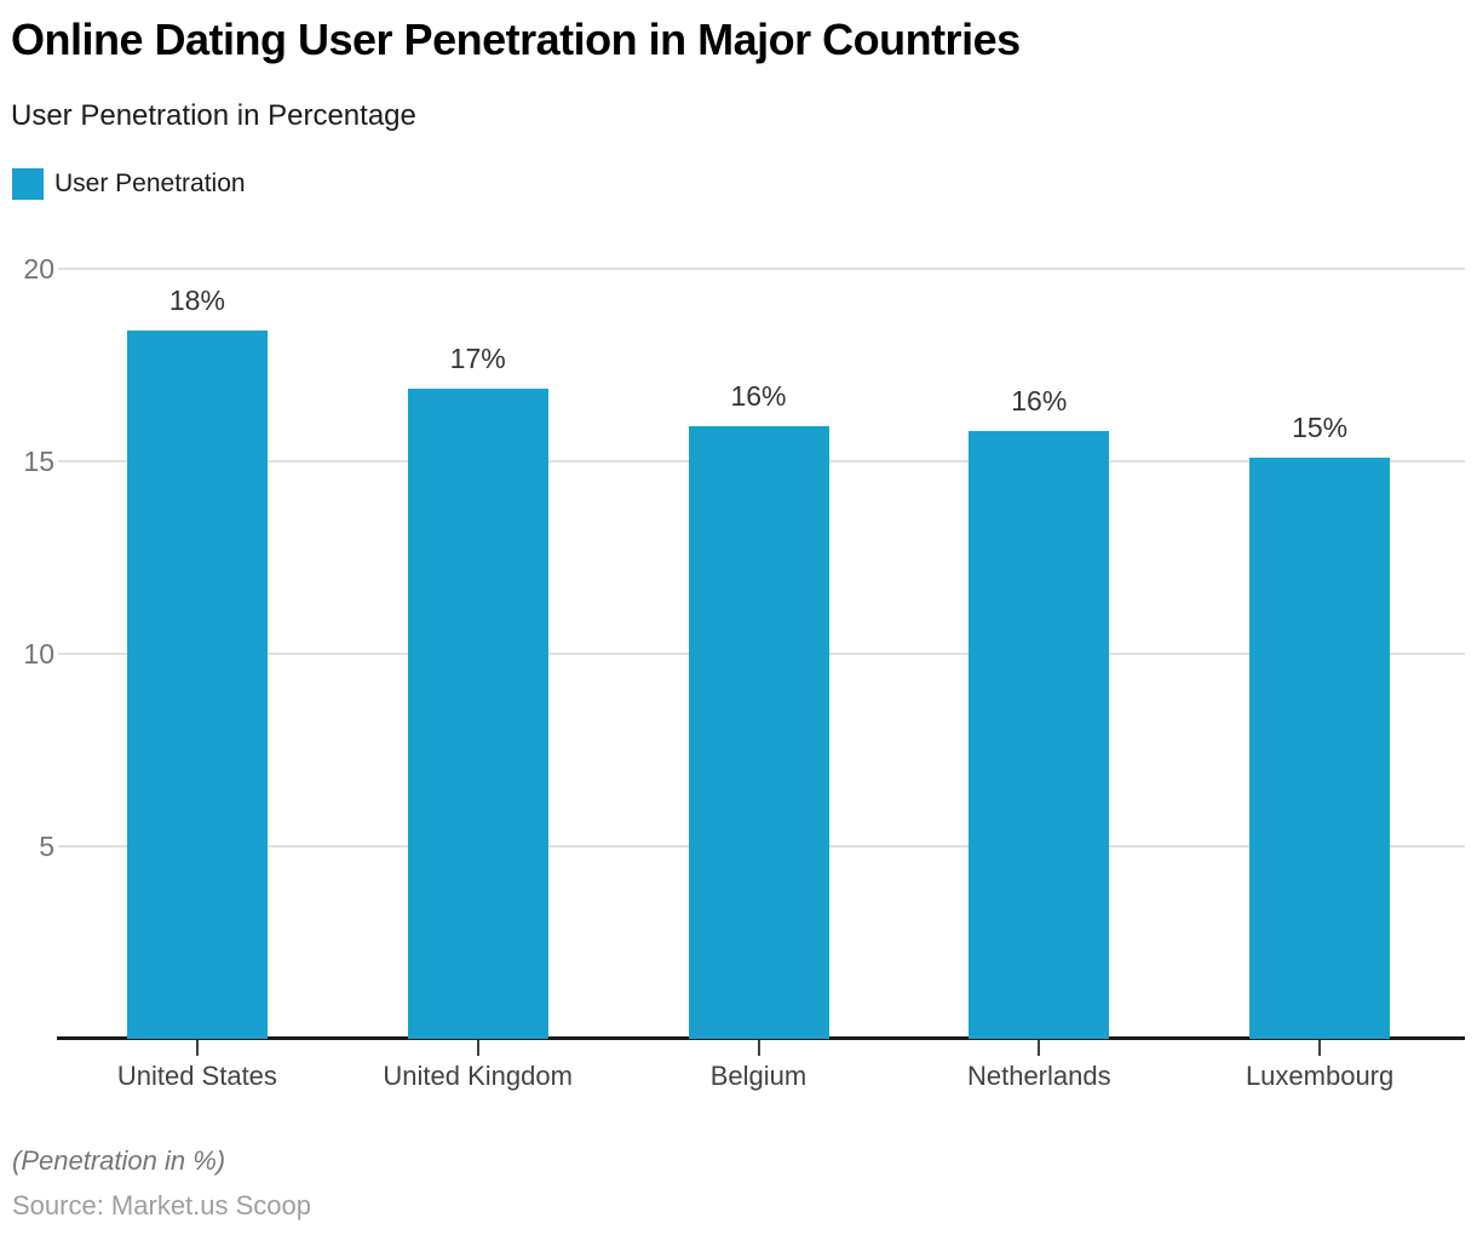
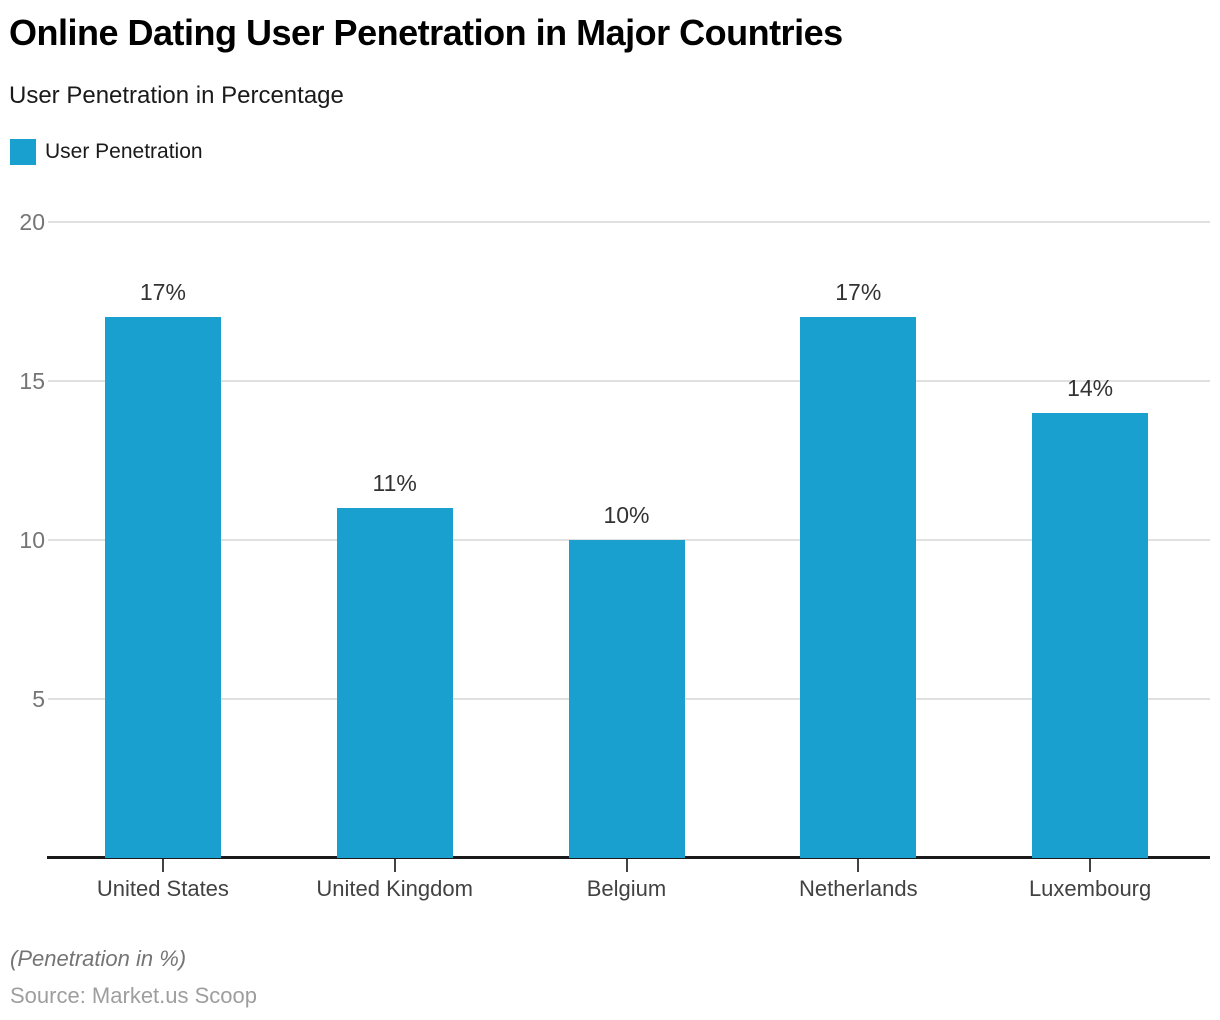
United States: 18% -> 17%
United Kingdom: 17% -> 11%
Belgium: 16% -> 10%
Netherlands: 16% -> 17%
Luxembourg: 15% -> 14%
